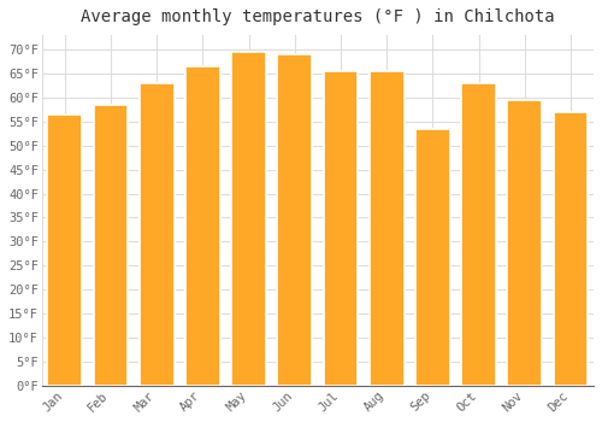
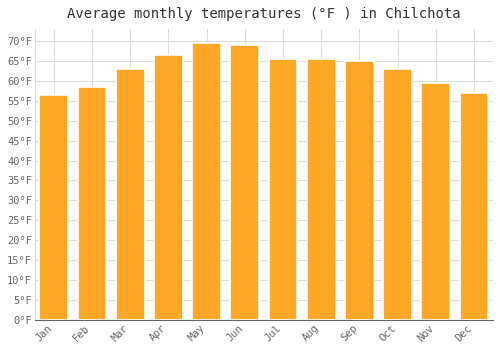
Sep: 53.5°F -> 65.0°F
